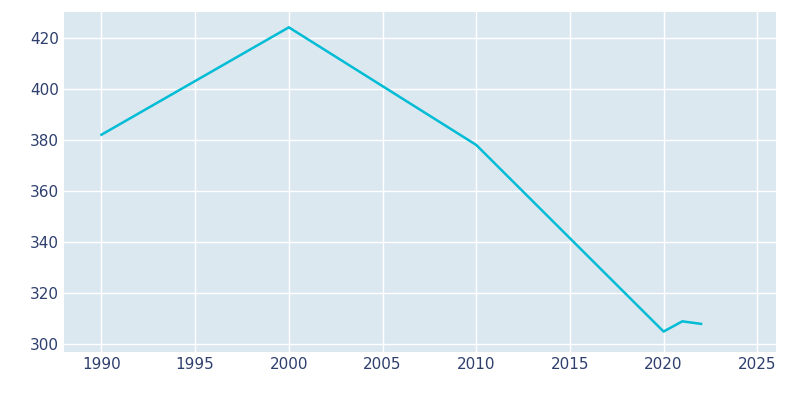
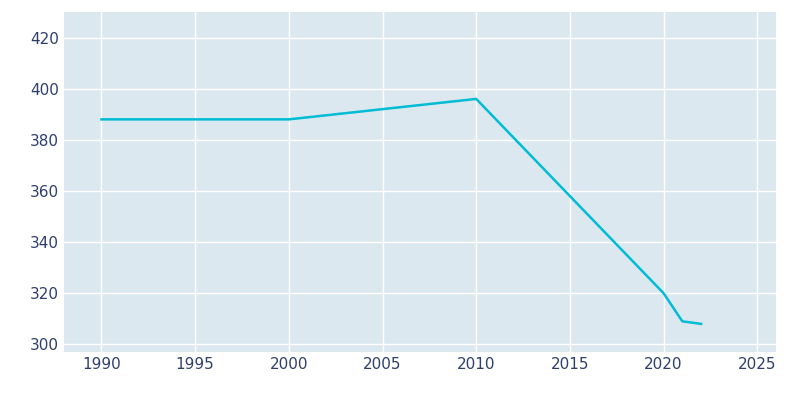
1990: 382 -> 388
2000: 424 -> 388
2010: 378 -> 396
2020: 305 -> 320
